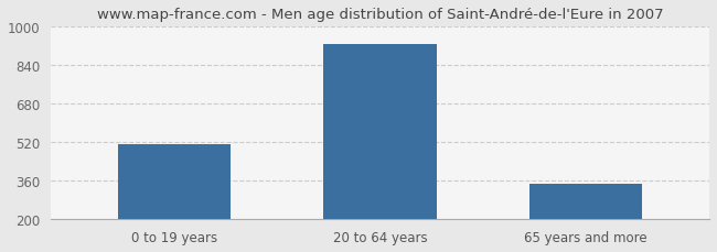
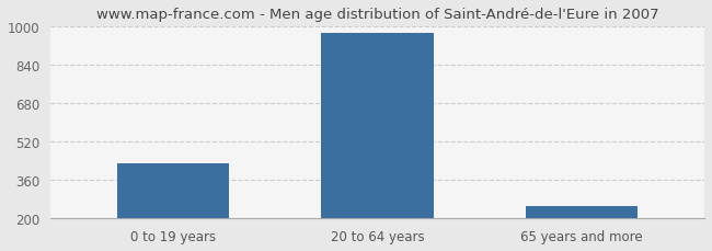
0 to 19 years: 510 -> 430
20 to 64 years: 930 -> 975
65 years and more: 350 -> 250
